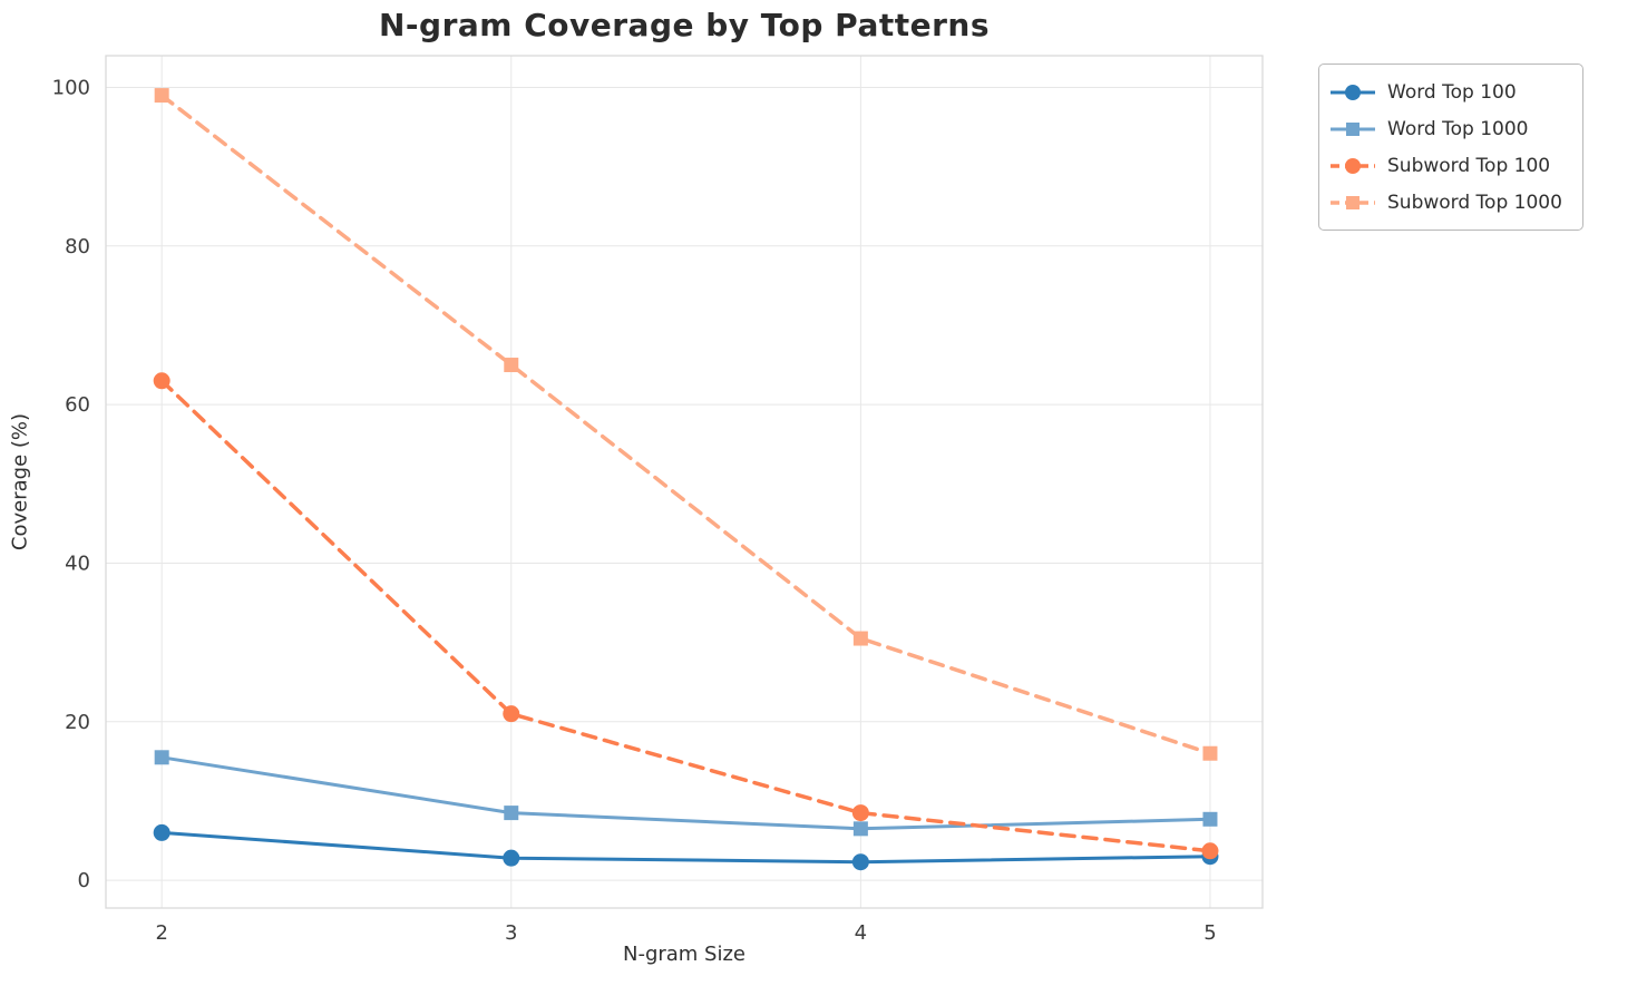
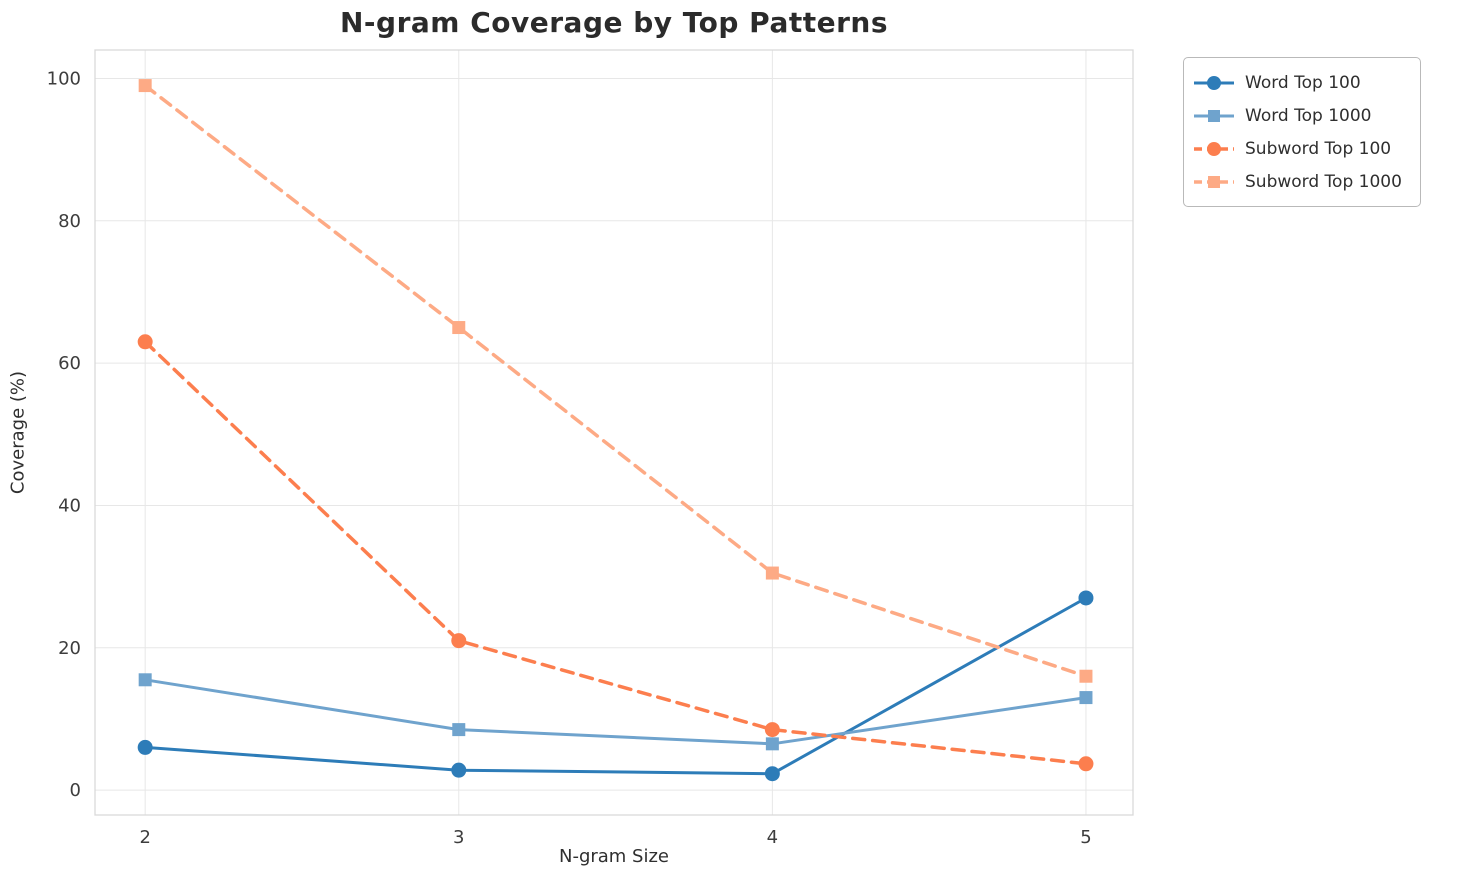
Word Top 100/5: 3 -> 27
Word Top 1000/5: 8 -> 13
